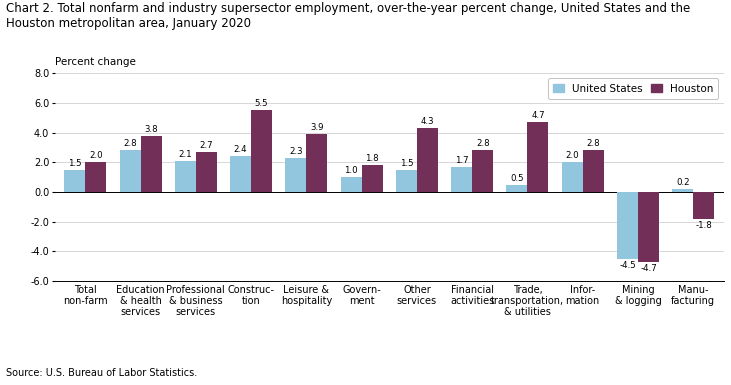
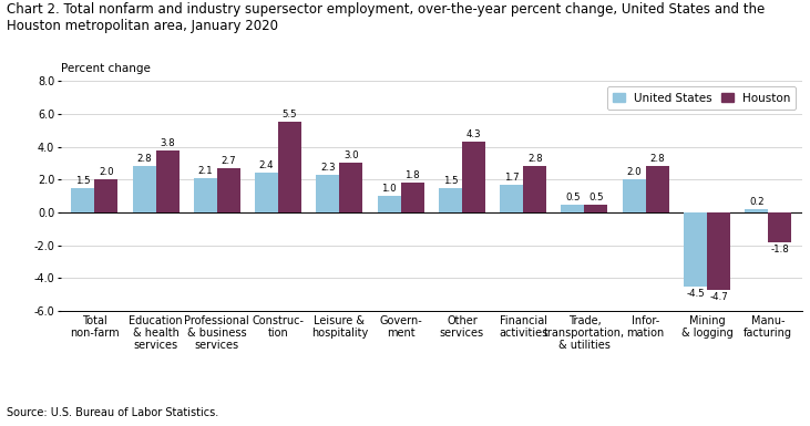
Houston/Leisure & hospitality: 3.9 -> 3.0
Houston/Trade, transportation, & utilities: 4.7 -> 0.5
